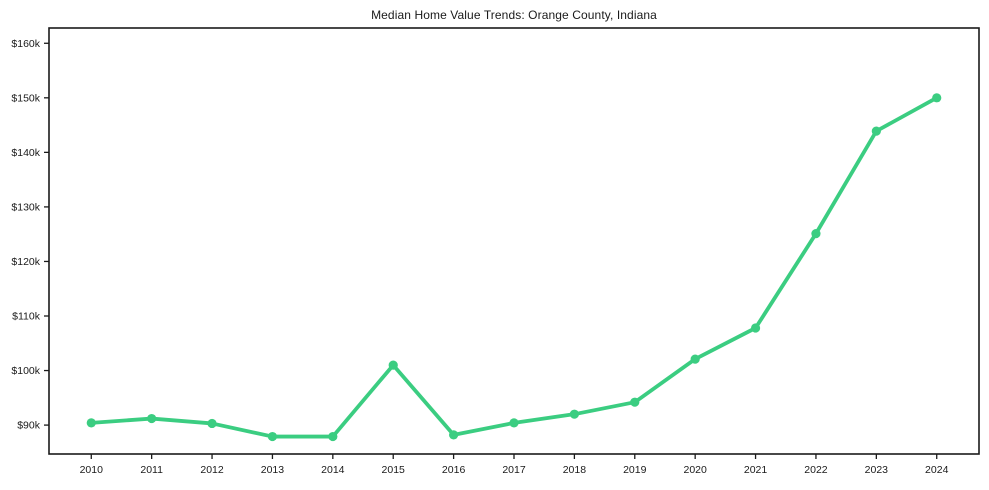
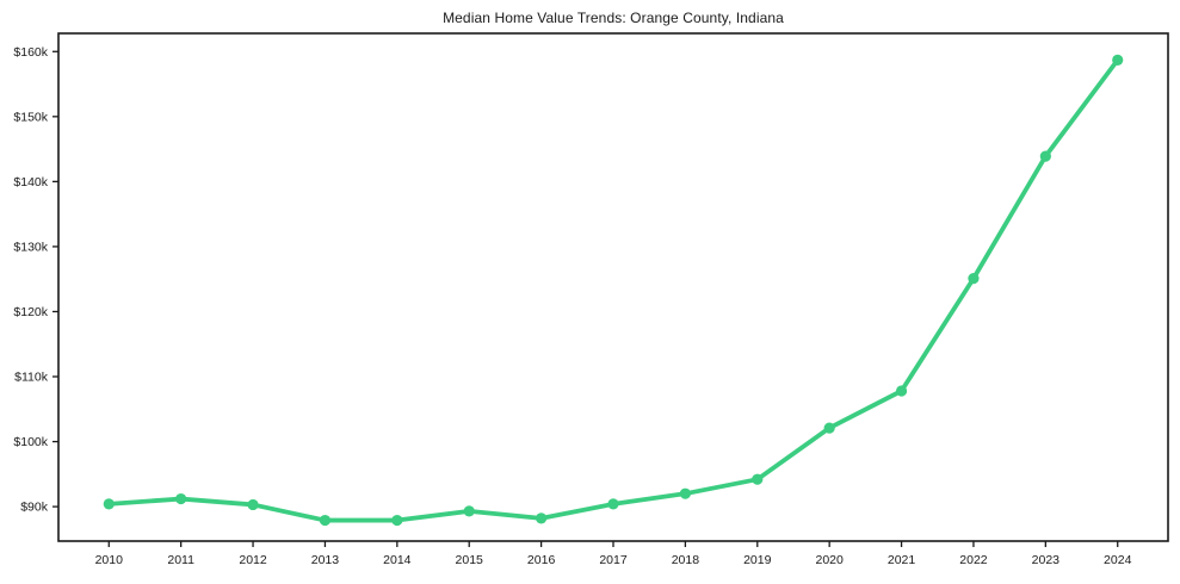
2015: $101k -> $89k
2024: $150k -> $159k
